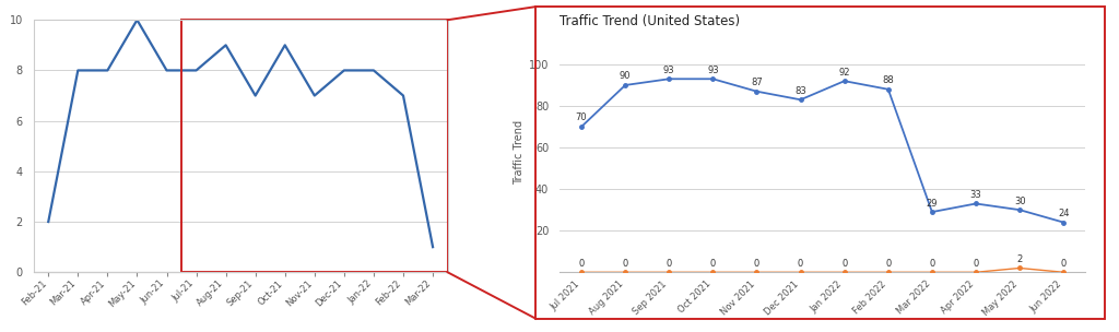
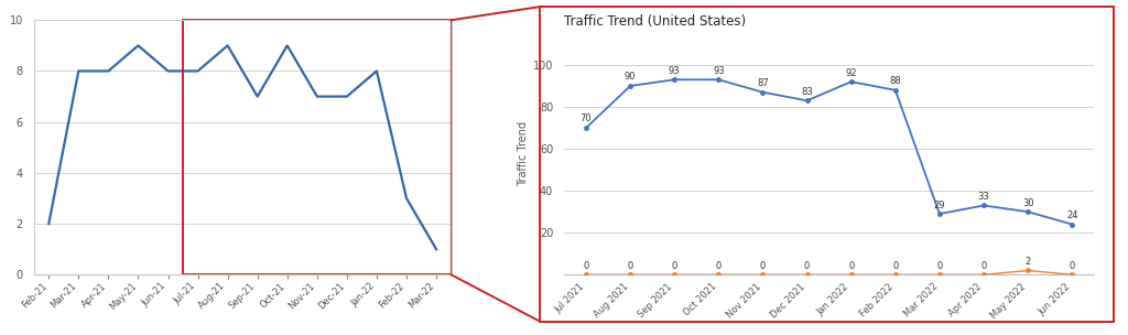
May-21: 10 -> 9
Dec-21: 8 -> 7
Feb-22: 7 -> 3
